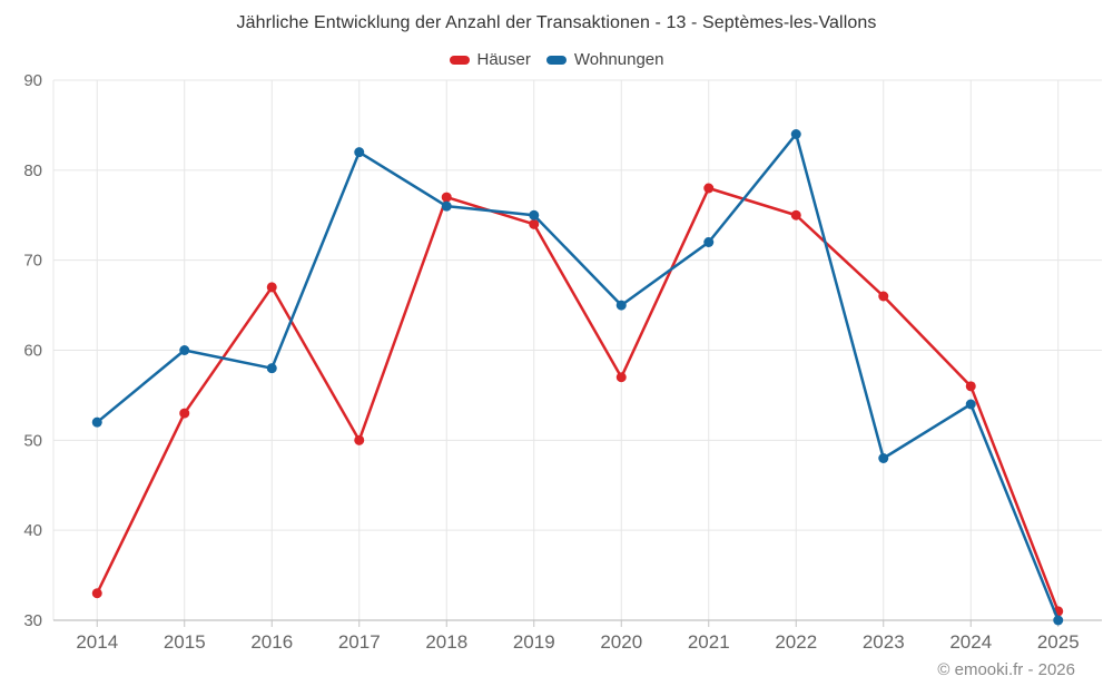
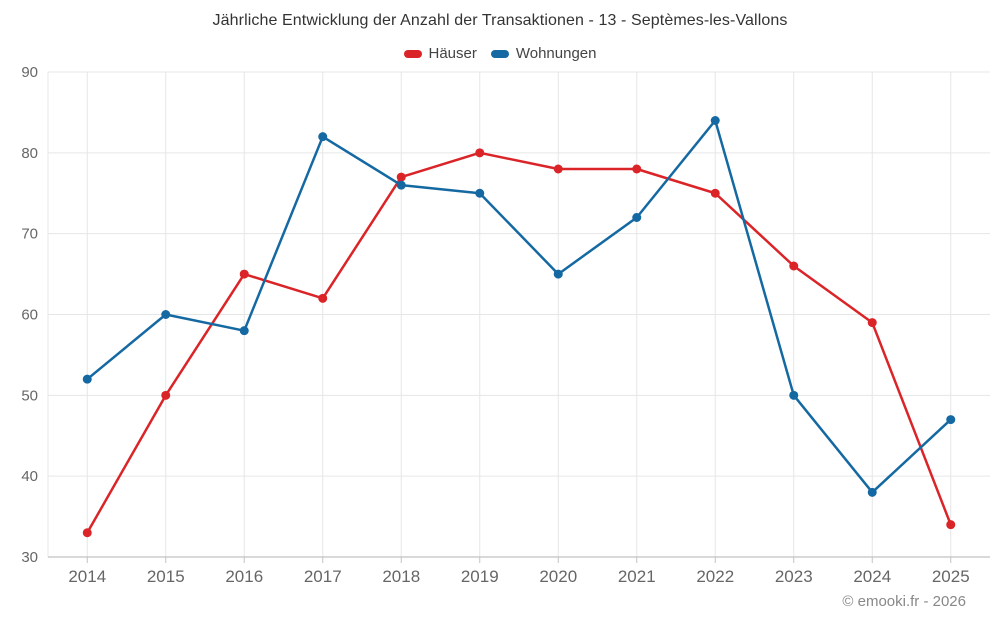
Häuser/2015: 53 -> 50
Häuser/2016: 67 -> 65
Häuser/2017: 50 -> 62
Häuser/2019: 74 -> 80
Häuser/2020: 57 -> 78
Wohnungen/2023: 48 -> 50
Häuser/2024: 56 -> 59
Wohnungen/2024: 54 -> 38
Häuser/2025: 31 -> 34
Wohnungen/2025: 30 -> 47
